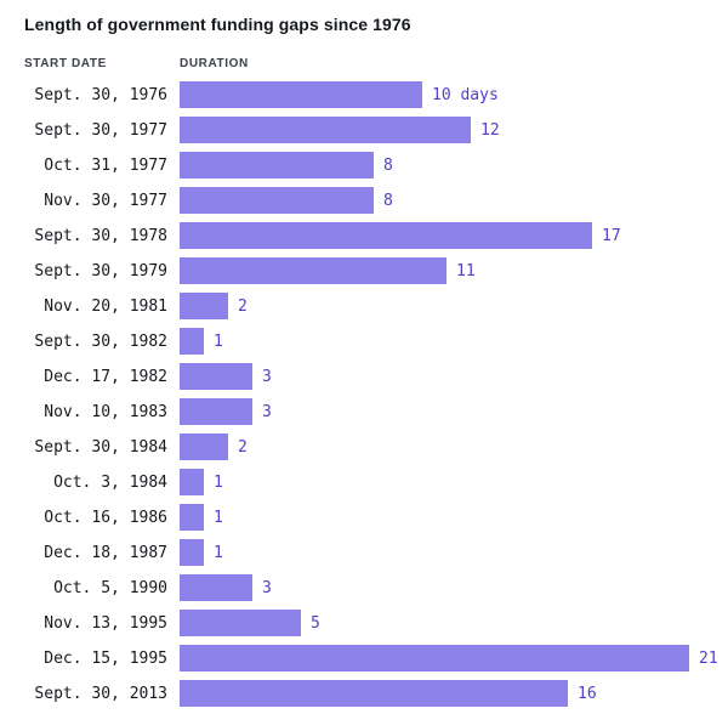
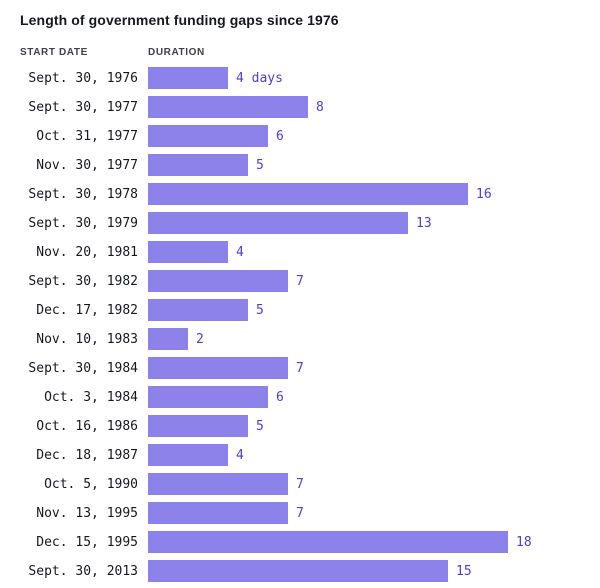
Sept. 30, 1976: 10 -> 4
Sept. 30, 1977: 12 -> 8
Oct. 31, 1977: 8 -> 6
Nov. 30, 1977: 8 -> 5
Sept. 30, 1978: 17 -> 16
Sept. 30, 1979: 11 -> 13
Nov. 20, 1981: 2 -> 4
Sept. 30, 1982: 1 -> 7
Dec. 17, 1982: 3 -> 5
Nov. 10, 1983: 3 -> 2
Sept. 30, 1984: 2 -> 7
Oct. 3, 1984: 1 -> 6
Oct. 16, 1986: 1 -> 5
Dec. 18, 1987: 1 -> 4
Oct. 5, 1990: 3 -> 7
Nov. 13, 1995: 5 -> 7
Dec. 15, 1995: 21 -> 18
Sept. 30, 2013: 16 -> 15
